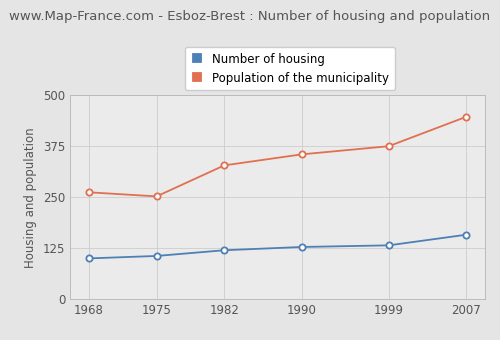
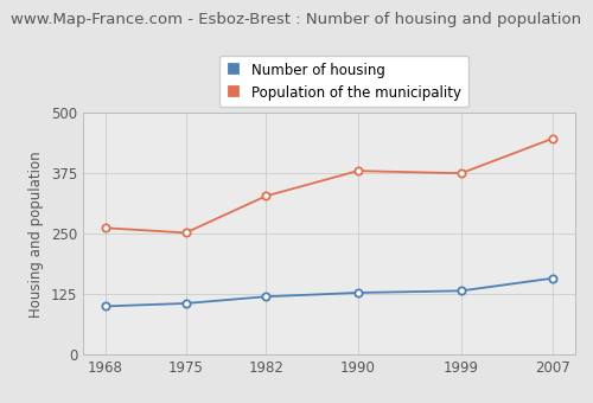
Population of the municipality/1990: 355 -> 380
